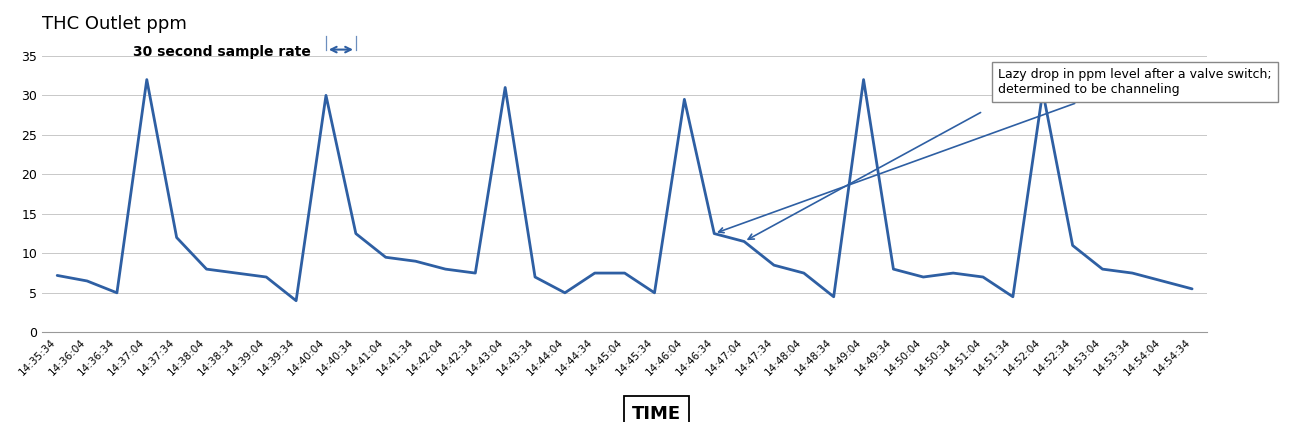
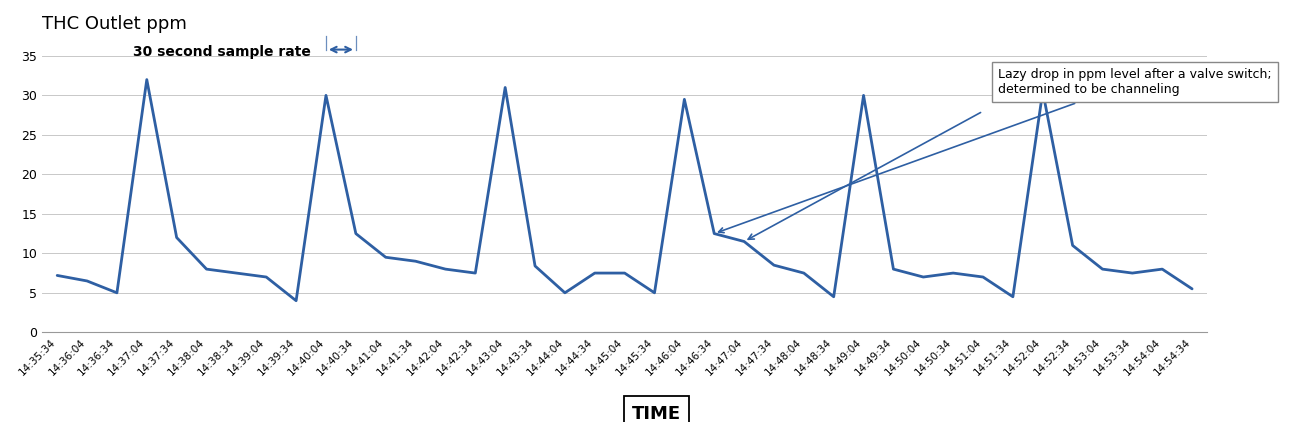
14:43:34: 7.0 -> 8.4
14:49:04: 32.0 -> 30.0
14:54:04: 6.5 -> 8.0
